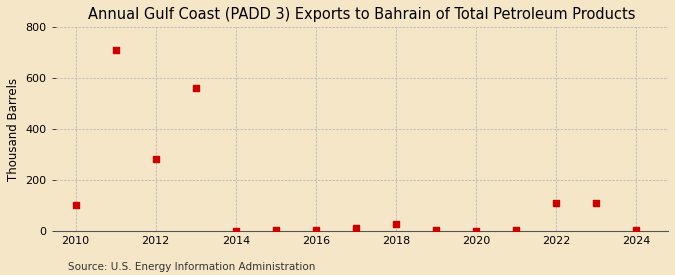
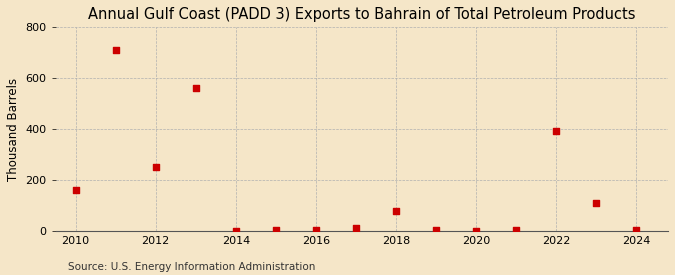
2010: 103 -> 160
2012: 283 -> 250
2018: 27 -> 80
2022: 110 -> 395
